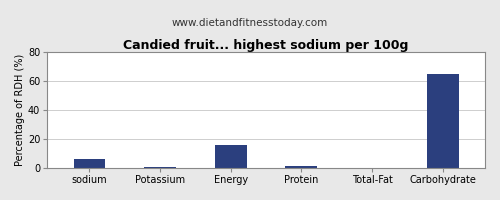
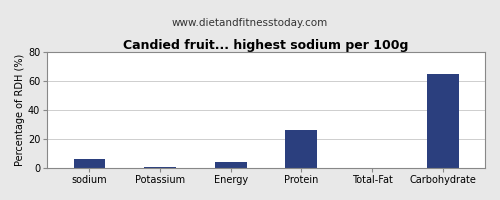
Energy: 16 -> 4
Protein: 2 -> 26
